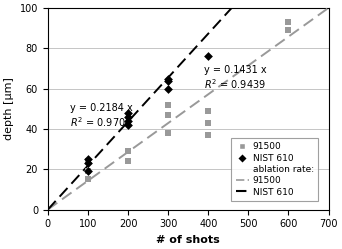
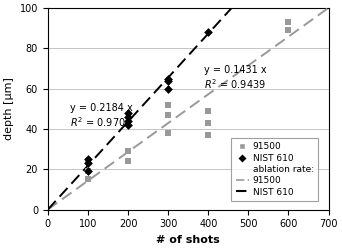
NIST 610/400: 76 -> 88
